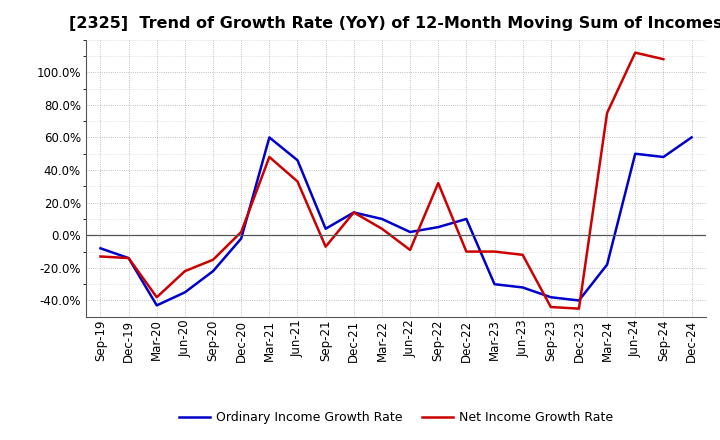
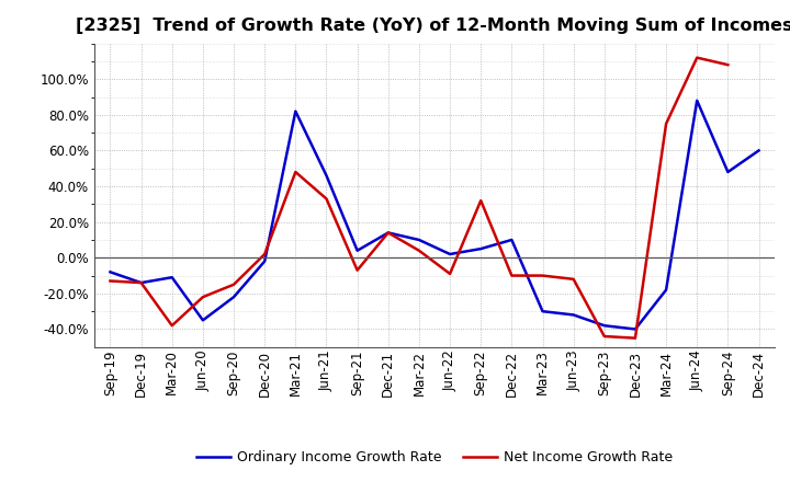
Ordinary Income Growth Rate/Mar-20: -43% -> -11%
Ordinary Income Growth Rate/Mar-21: 60% -> 82%
Ordinary Income Growth Rate/Jun-24: 50% -> 88%
